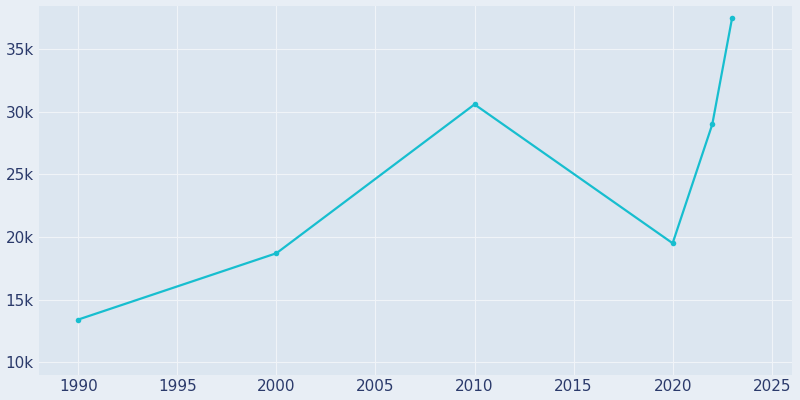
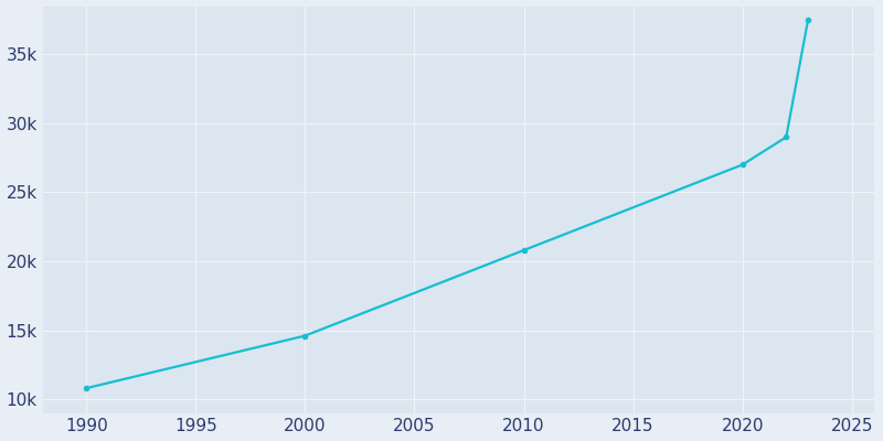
1990: 13.4k -> 10.8k
2000: 18.7k -> 14.6k
2010: 30.6k -> 20.8k
2020: 19.5k -> 27.0k
